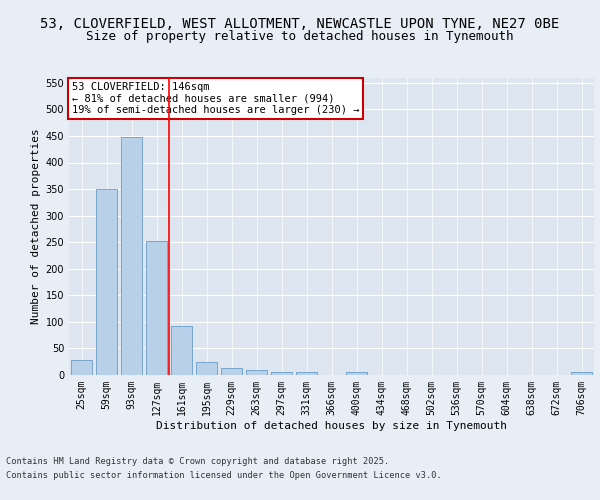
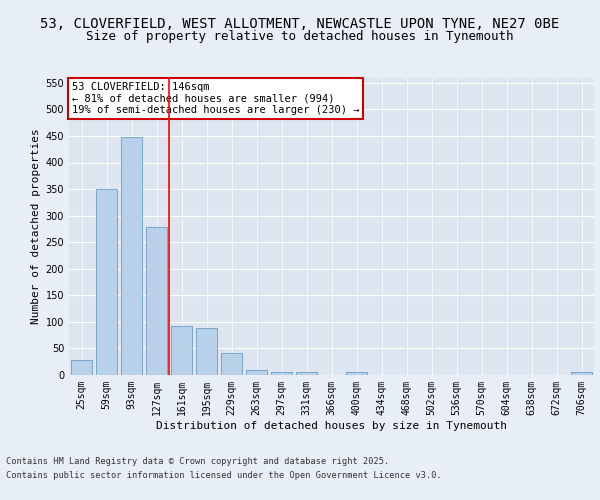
127sqm: 252 -> 278
195sqm: 25 -> 88
229sqm: 14 -> 42
